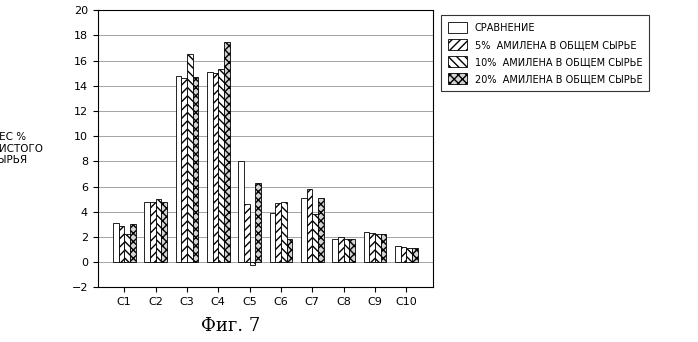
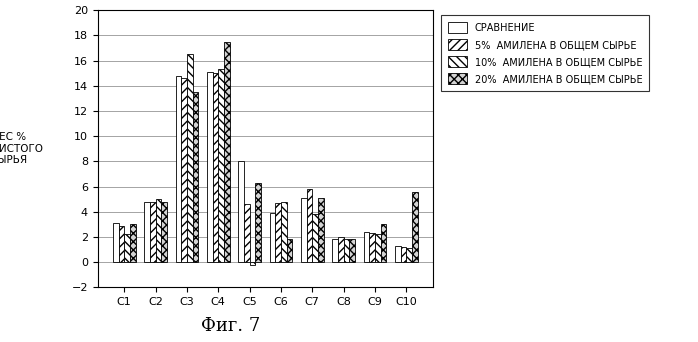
20% АМИЛЕНА В ОБЩЕМ СЫРЬЕ/C3: 14.7 -> 13.5
20% АМИЛЕНА В ОБЩЕМ СЫРЬЕ/C9: 2.2 -> 3.0
20% АМИЛЕНА В ОБЩЕМ СЫРЬЕ/C10: 1.1 -> 5.6
